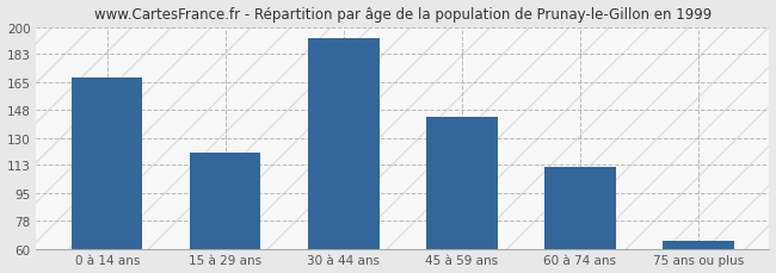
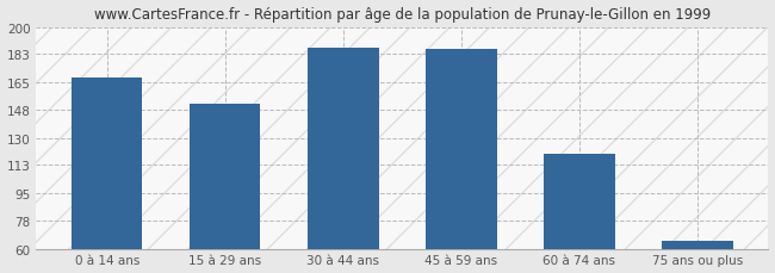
15 à 29 ans: 121 -> 152
30 à 44 ans: 193 -> 187
45 à 59 ans: 143 -> 186
60 à 74 ans: 112 -> 120
